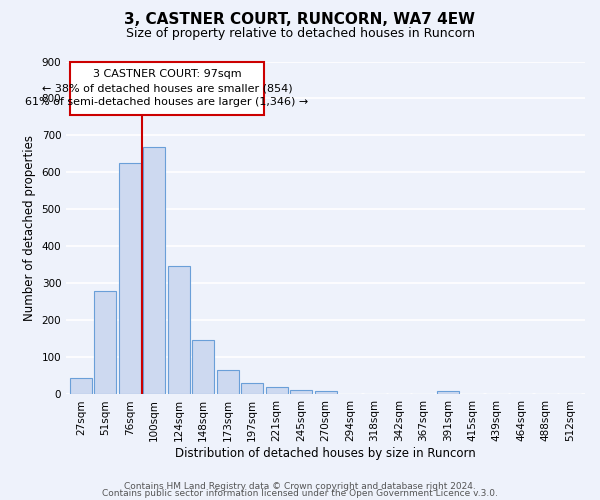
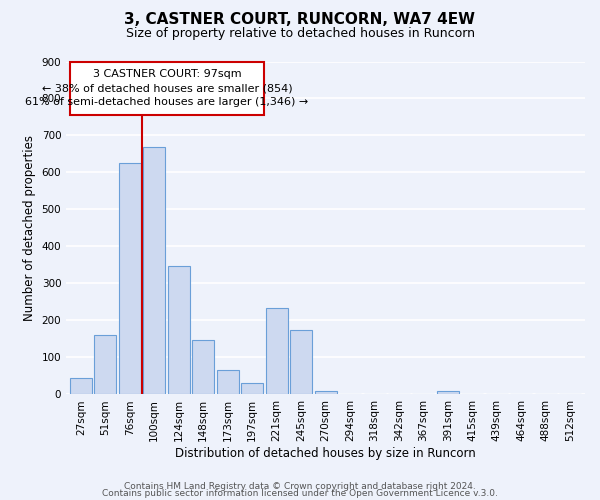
51sqm: 280 -> 160
221sqm: 20 -> 235
245sqm: 12 -> 175
